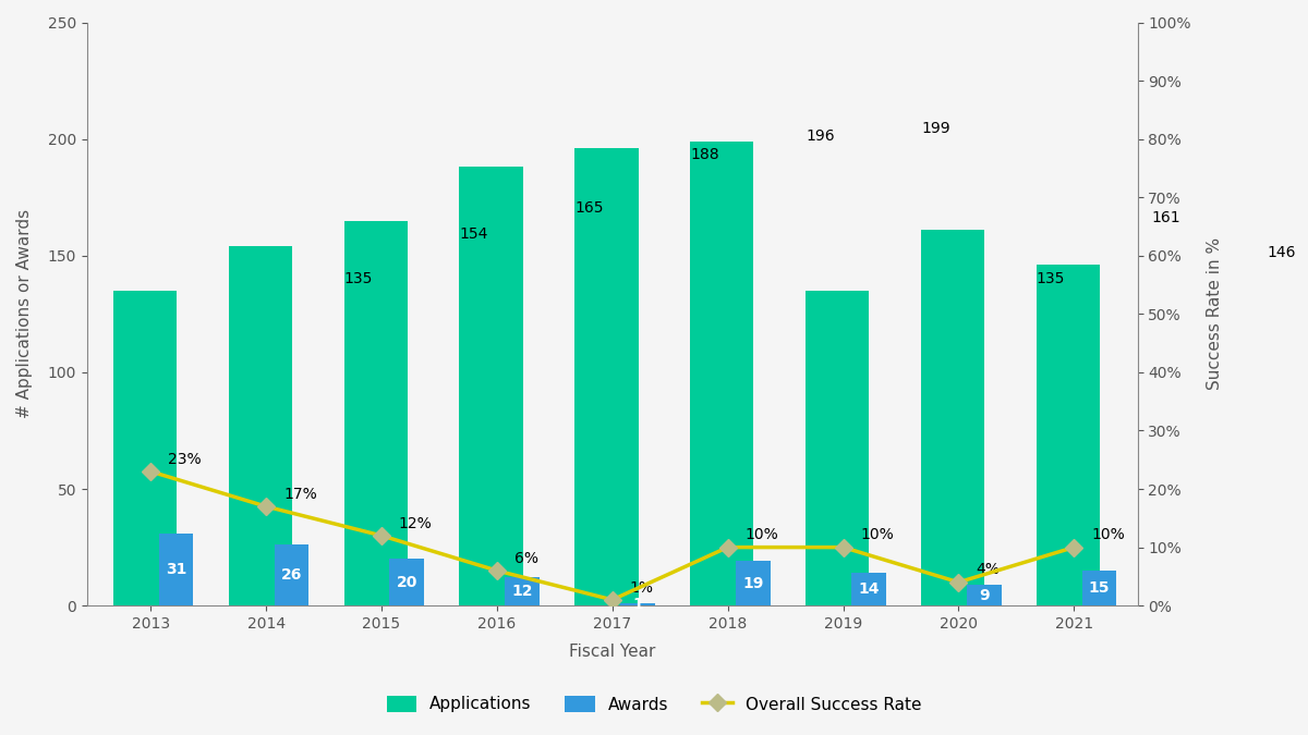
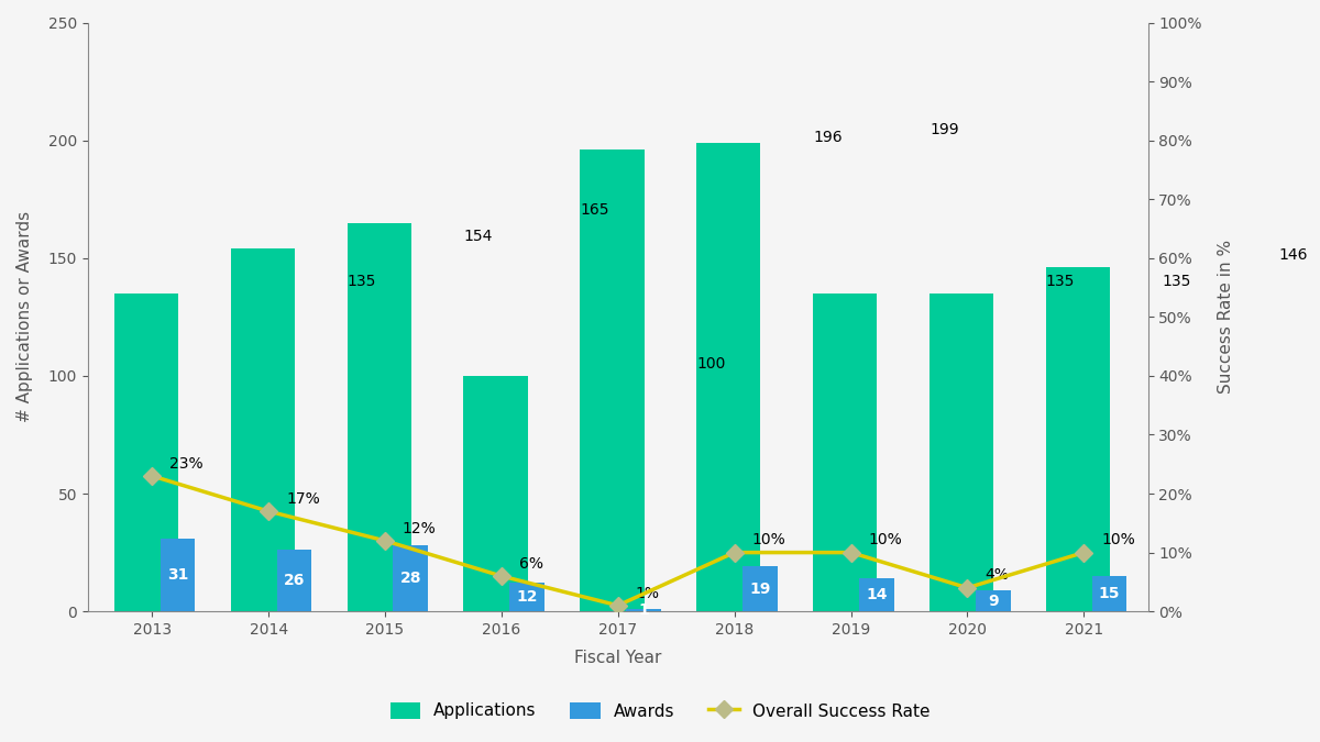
Awards/2015: 20 -> 28
Applications/2016: 188 -> 100
Applications/2020: 161 -> 135
